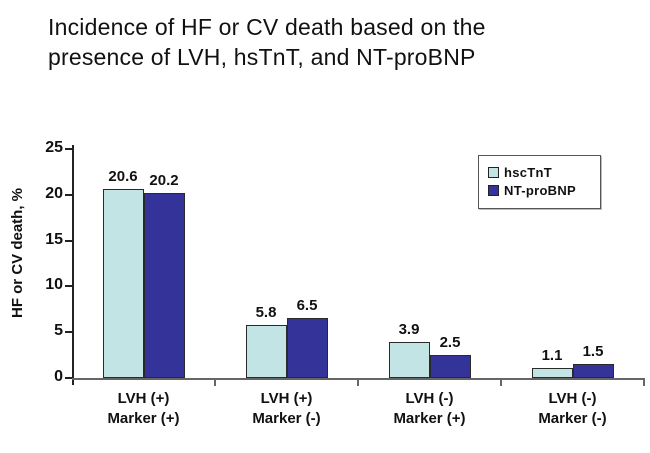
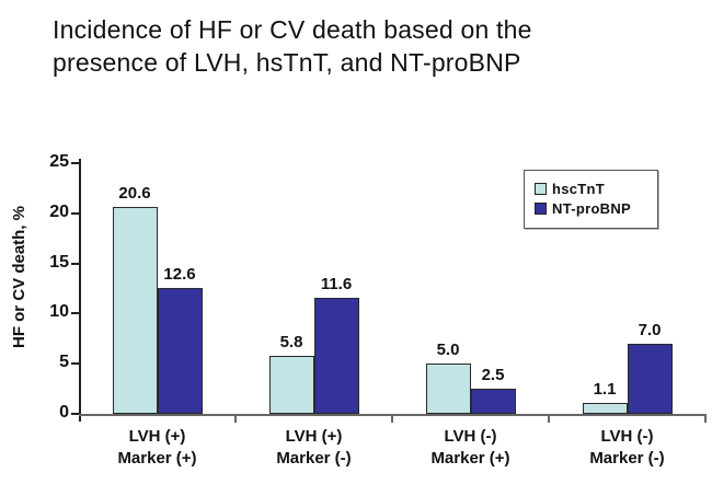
NT-proBNP/LVH (+) Marker (+): 20.2 -> 12.6
NT-proBNP/LVH (+) Marker (-): 6.5 -> 11.6
hscTnT/LVH (-) Marker (+): 3.9 -> 5.0
NT-proBNP/LVH (-) Marker (-): 1.5 -> 7.0
